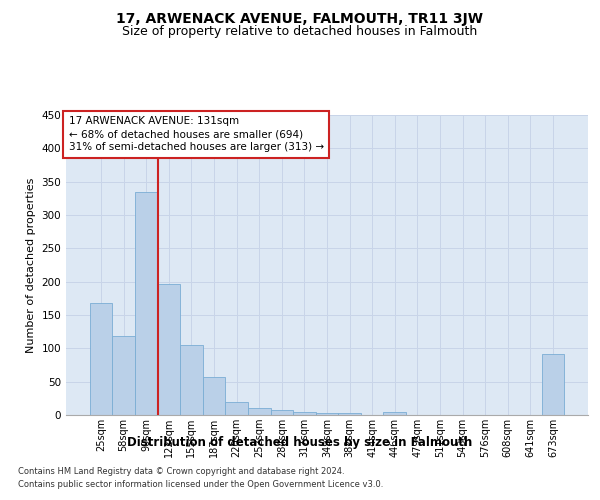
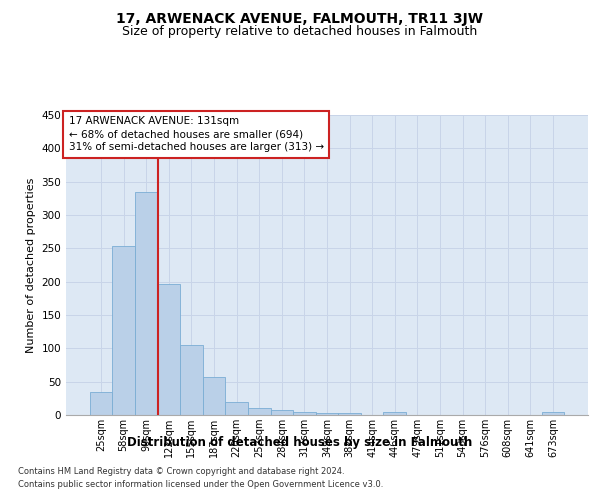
25sqm: 168 -> 35
58sqm: 118 -> 254
673sqm: 92 -> 5
